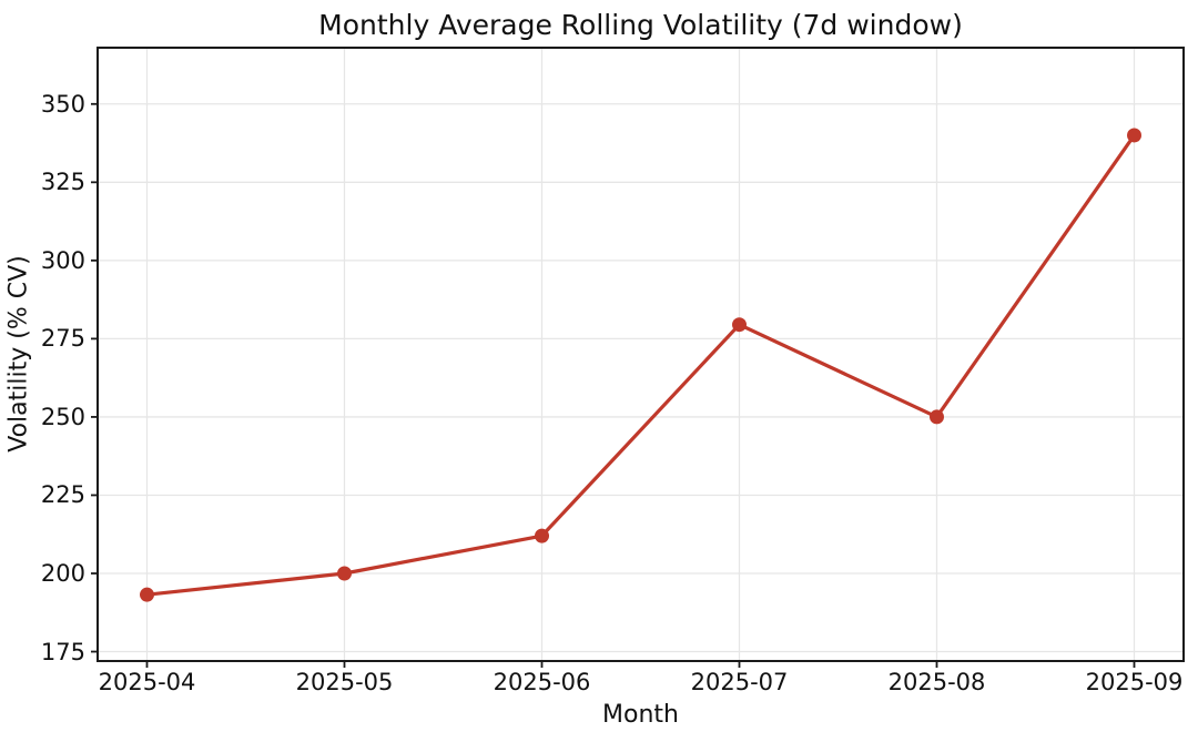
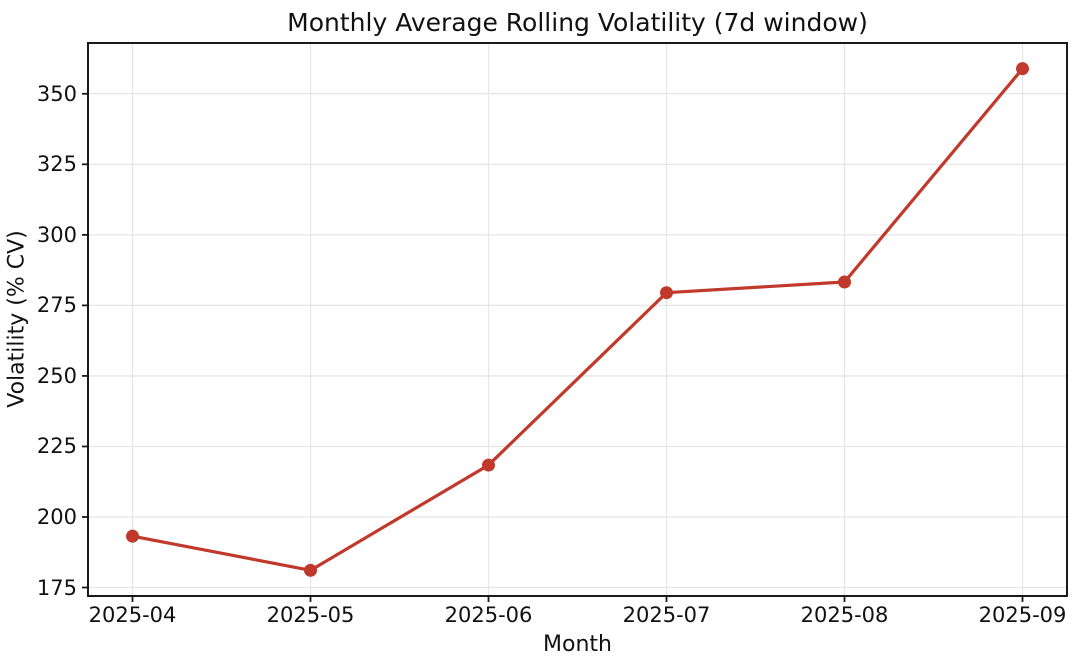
2025-05: 200 -> 181
2025-06: 212 -> 218
2025-08: 250 -> 283
2025-09: 340 -> 359
